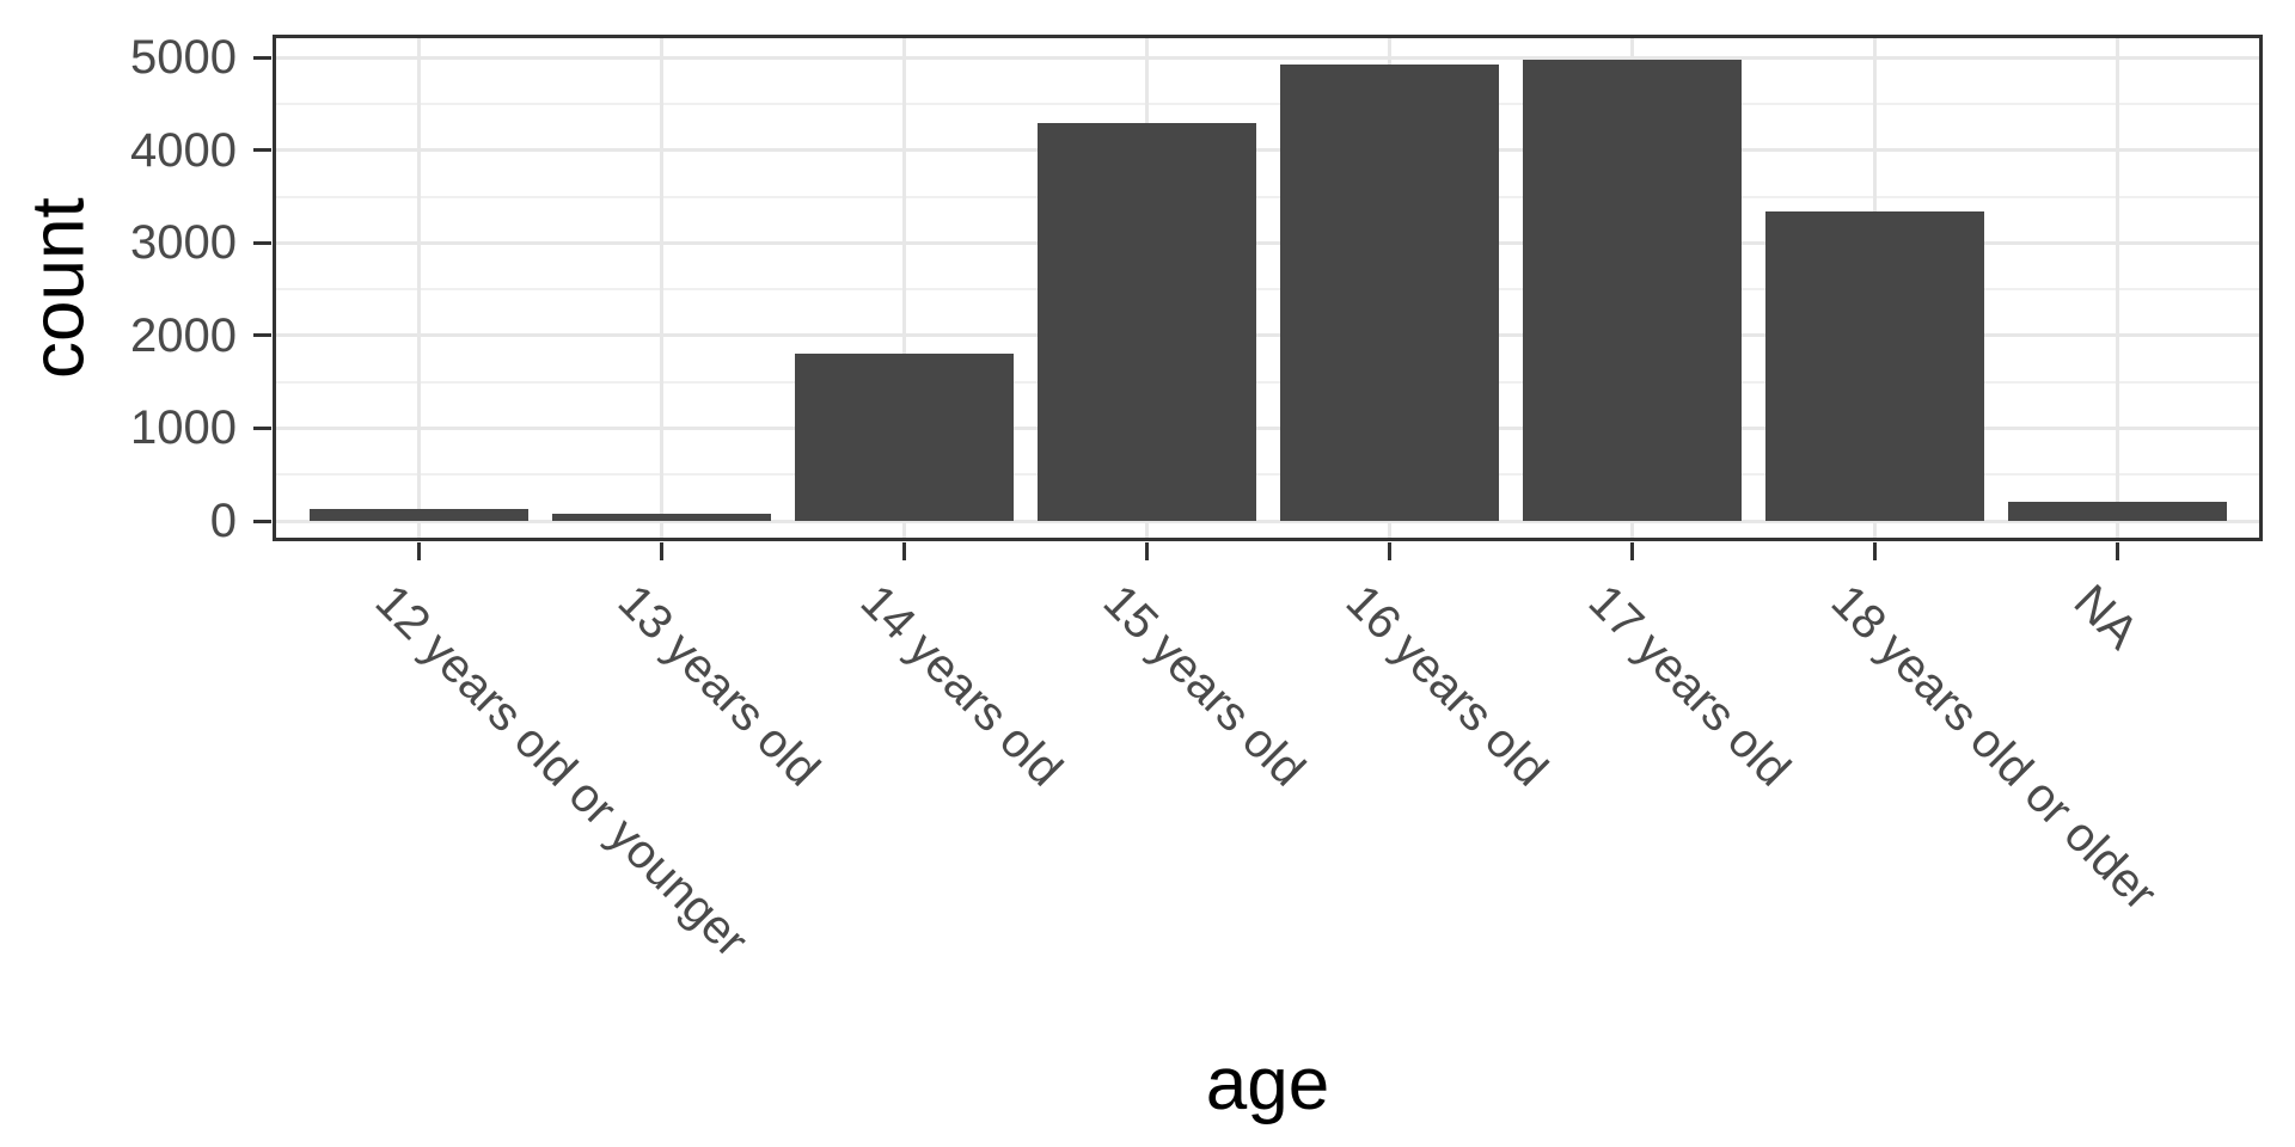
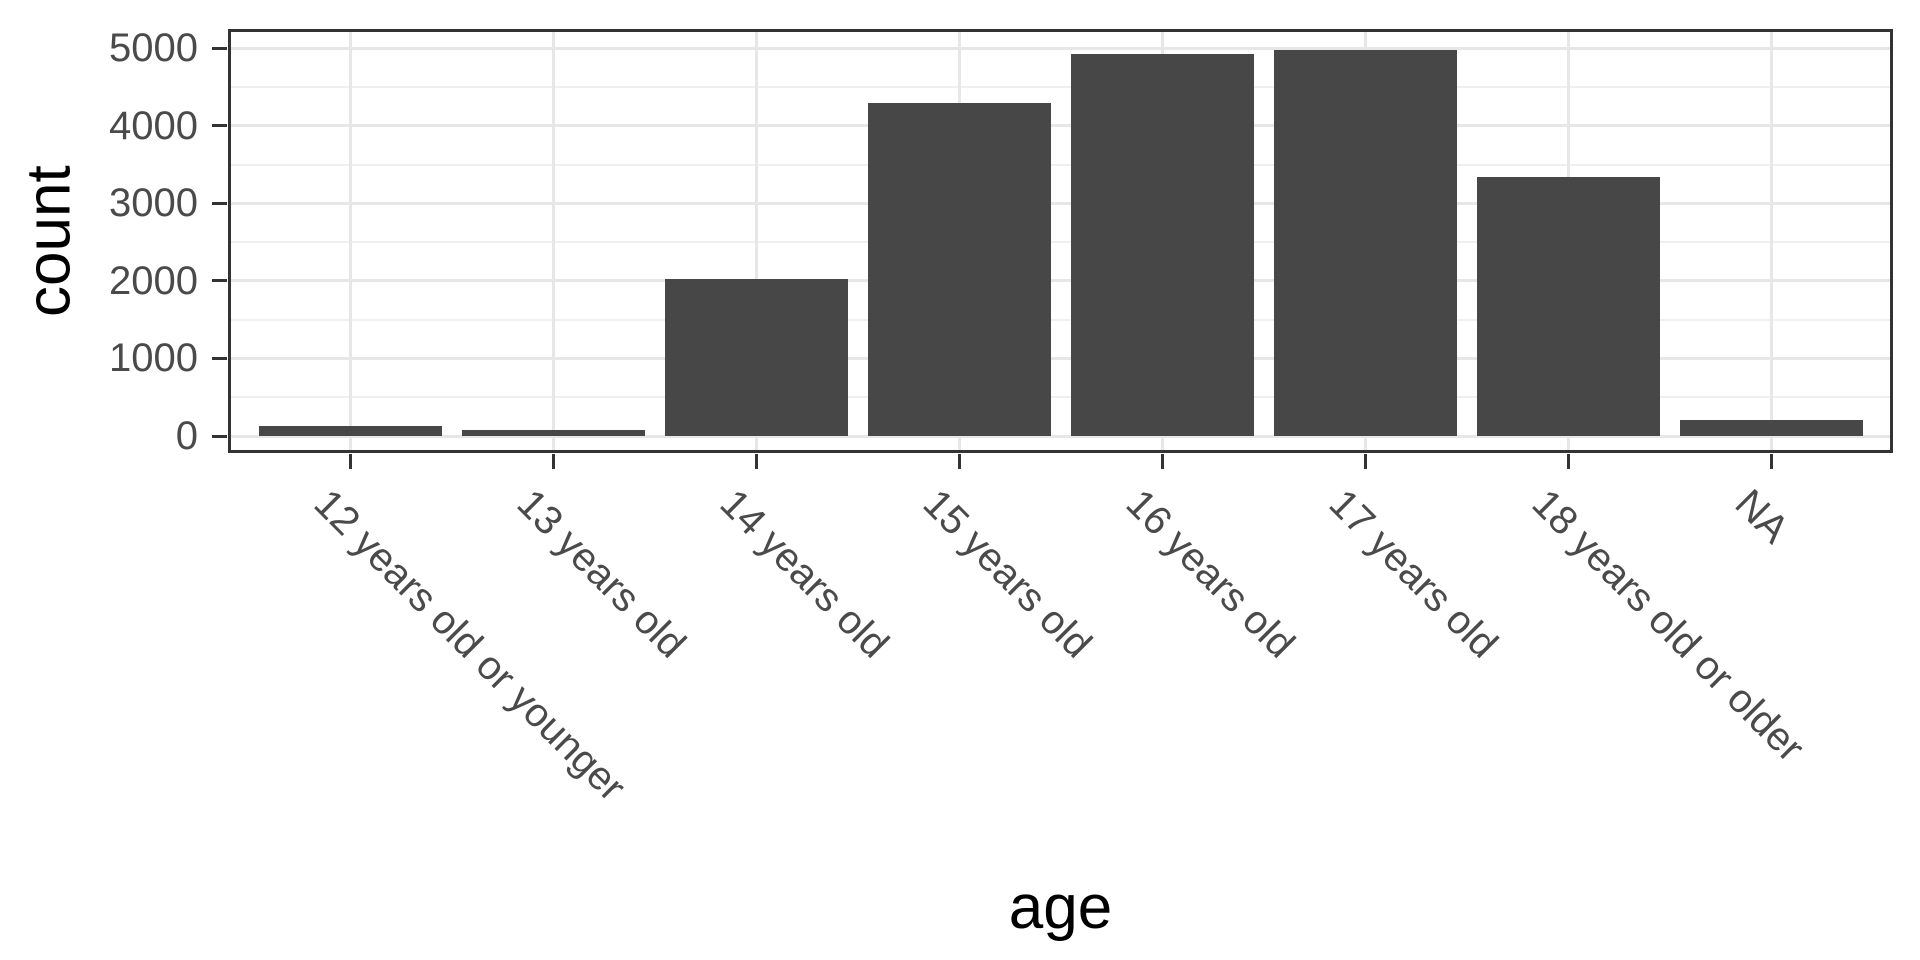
14 years old: 1800 -> 2000
